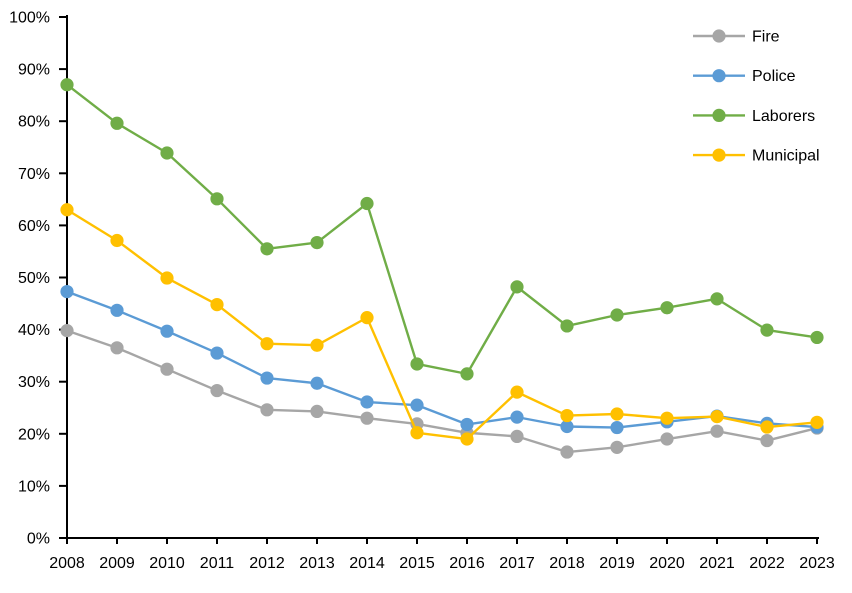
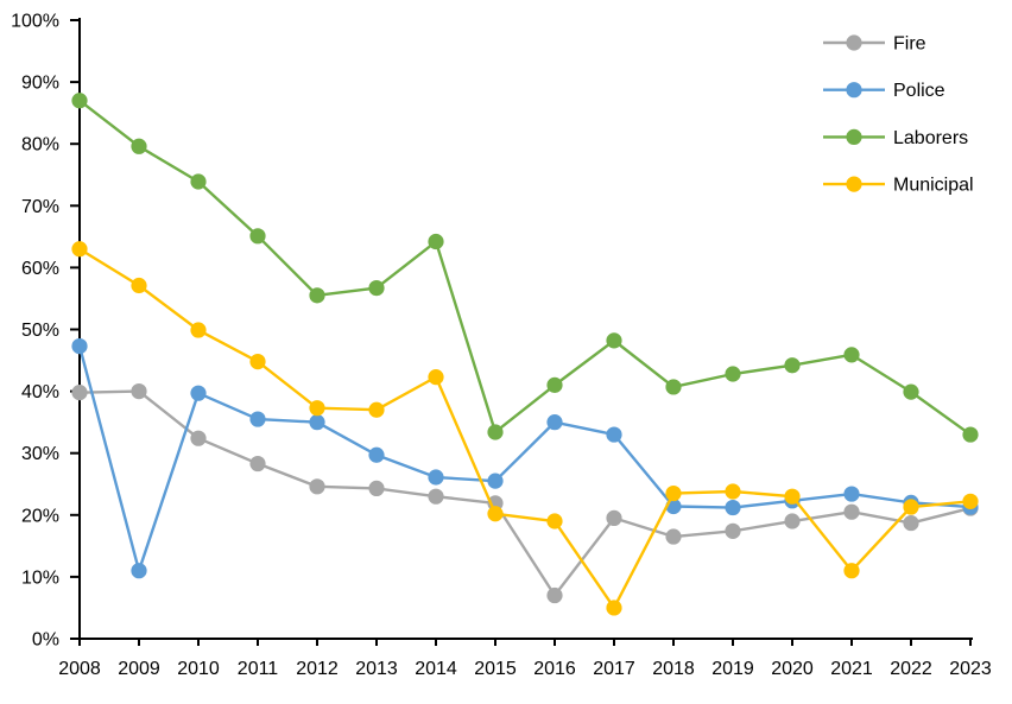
Fire/2009: 36% -> 40%
Police/2009: 44% -> 11%
Police/2012: 31% -> 35%
Fire/2016: 20% -> 7%
Police/2016: 22% -> 35%
Laborers/2016: 32% -> 41%
Police/2017: 23% -> 33%
Municipal/2017: 28% -> 5%
Municipal/2021: 23% -> 11%
Laborers/2023: 38% -> 33%
